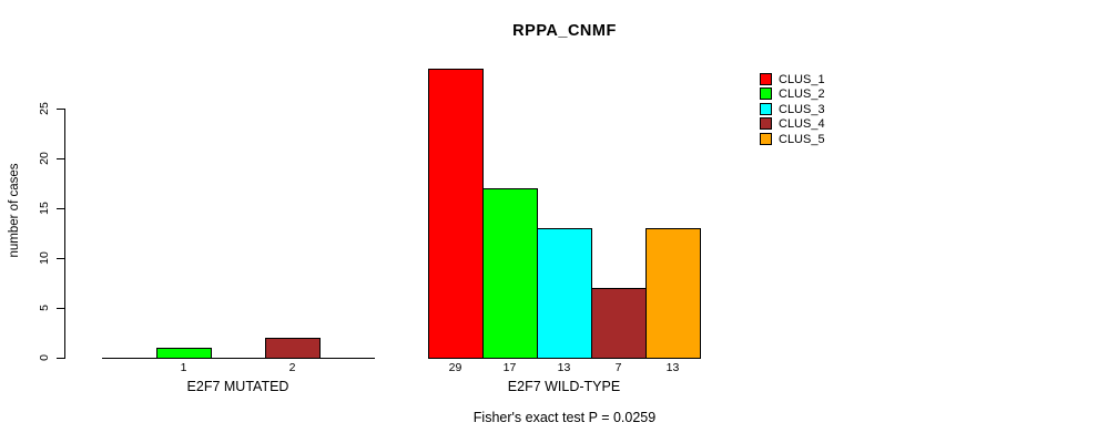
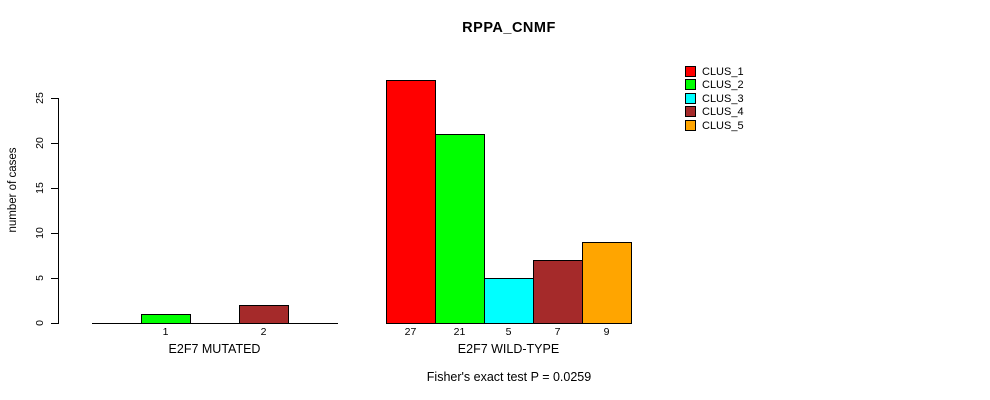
CLUS_1/E2F7 WILD-TYPE: 29 -> 27
CLUS_2/E2F7 WILD-TYPE: 17 -> 21
CLUS_3/E2F7 WILD-TYPE: 13 -> 5
CLUS_5/E2F7 WILD-TYPE: 13 -> 9
